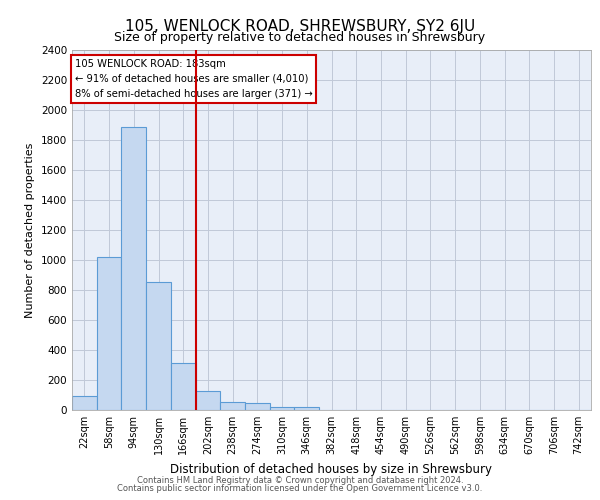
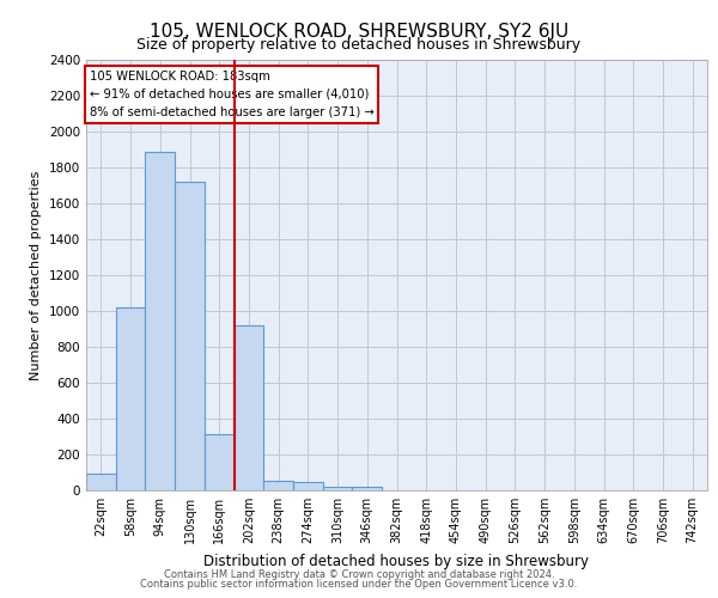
130sqm: 860 -> 1720
202sqm: 120 -> 920
